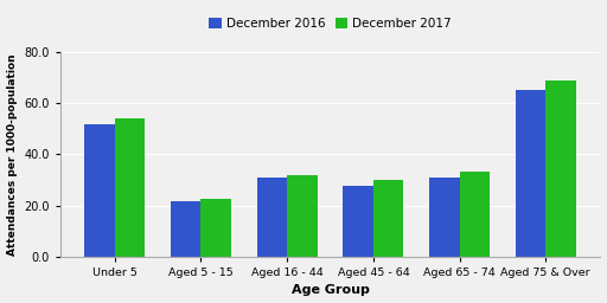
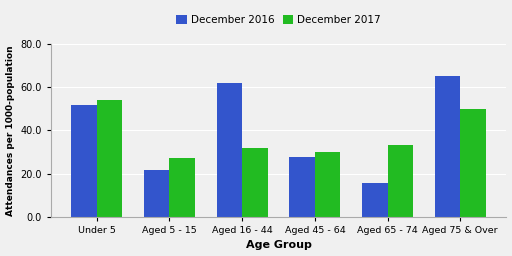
December 2017/Aged 5 - 15: 22.5 -> 27.0
December 2016/Aged 16 - 44: 31.0 -> 62.0
December 2016/Aged 65 - 74: 31.0 -> 15.5
December 2017/Aged 75 & Over: 69.0 -> 50.0
